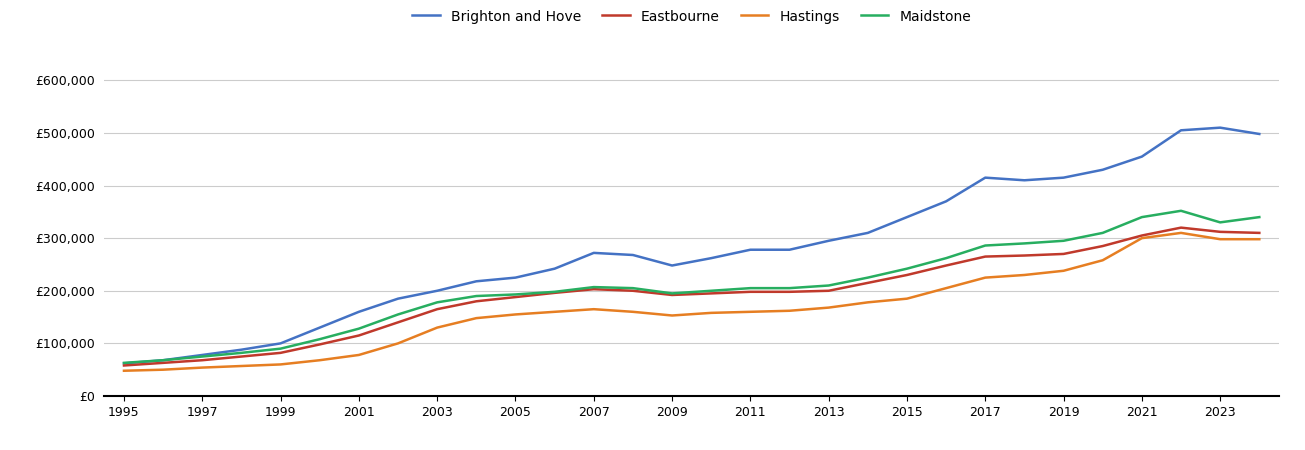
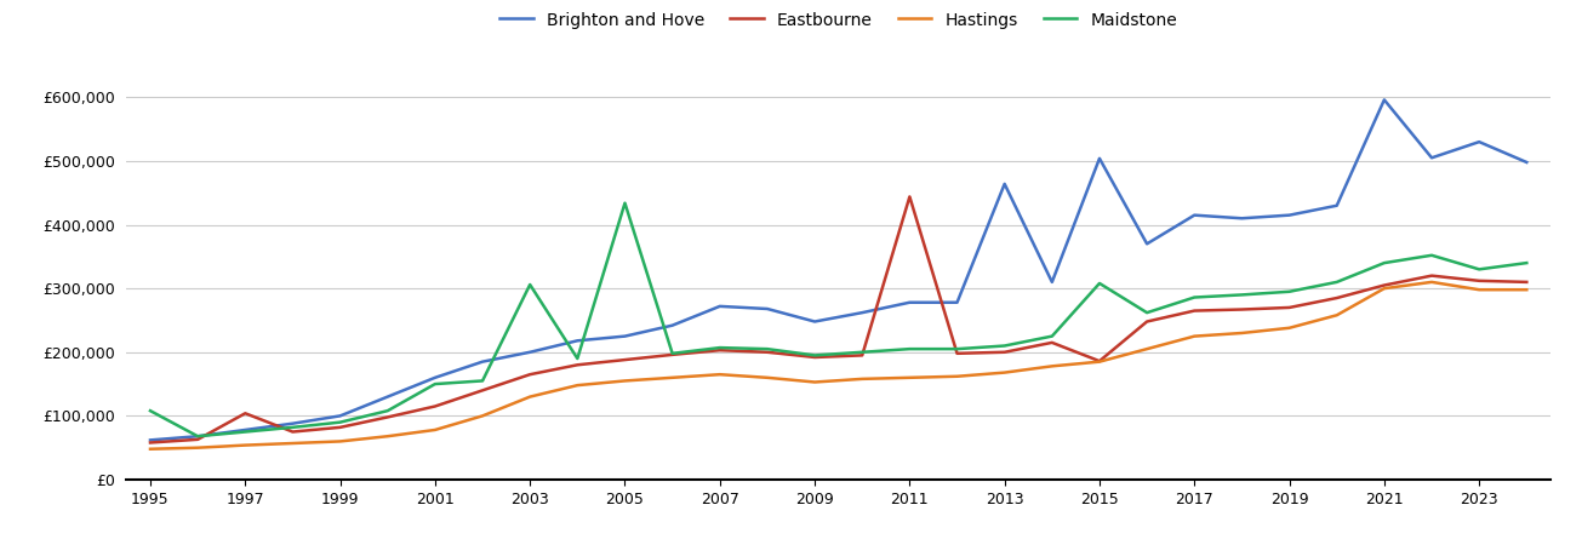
Maidstone/1995: £63,000 -> £108,000
Eastbourne/1997: £68,000 -> £104,000
Maidstone/2001: £128,000 -> £150,000
Maidstone/2003: £178,000 -> £306,000
Maidstone/2005: £193,000 -> £434,000
Eastbourne/2011: £198,000 -> £444,000
Brighton and Hove/2013: £295,000 -> £464,000
Brighton and Hove/2015: £340,000 -> £504,000
Eastbourne/2015: £230,000 -> £186,000
Maidstone/2015: £242,000 -> £308,000
Brighton and Hove/2021: £455,000 -> £596,000
Brighton and Hove/2023: £510,000 -> £530,000
